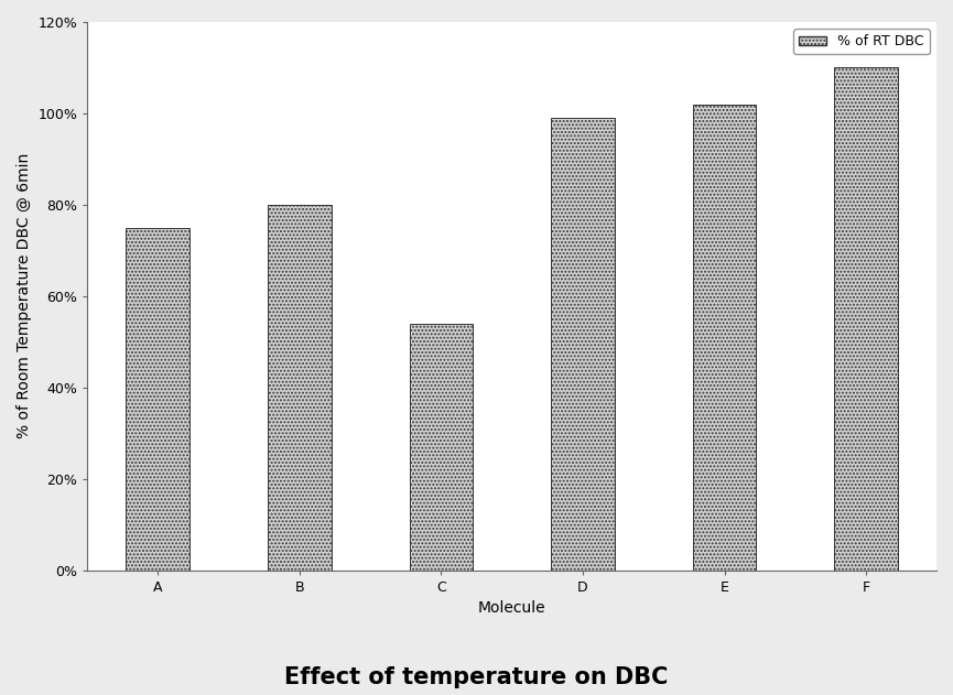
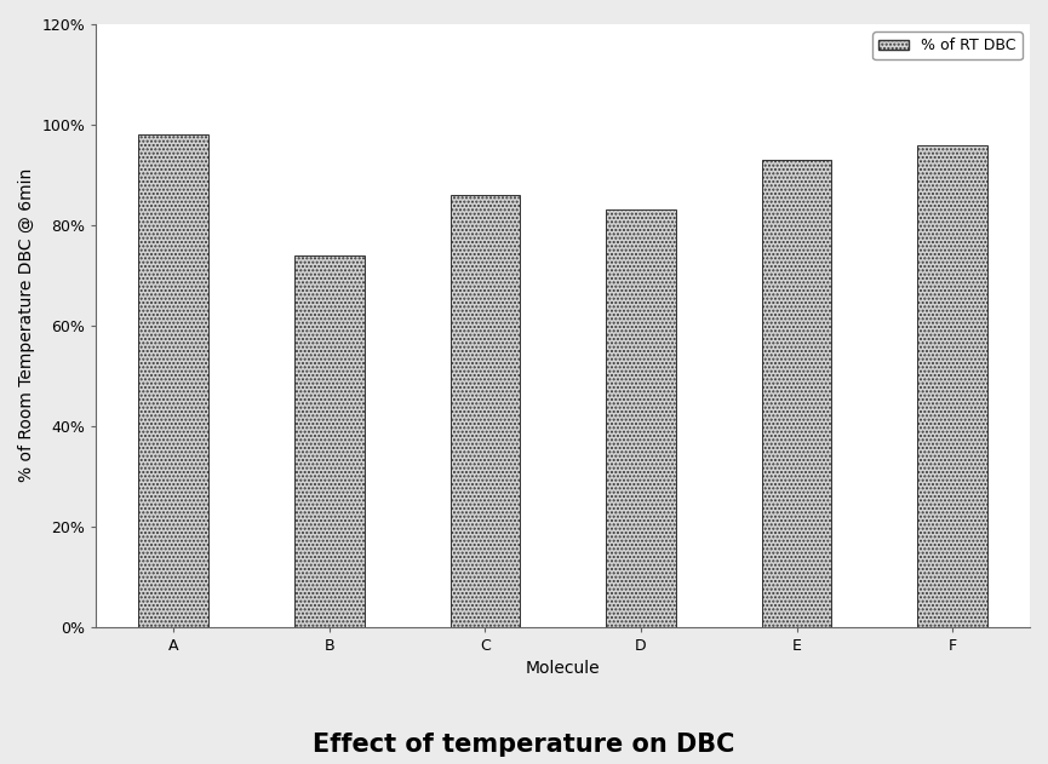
A: 75% -> 98%
B: 80% -> 74%
C: 54% -> 86%
D: 99% -> 83%
E: 102% -> 93%
F: 110% -> 96%
